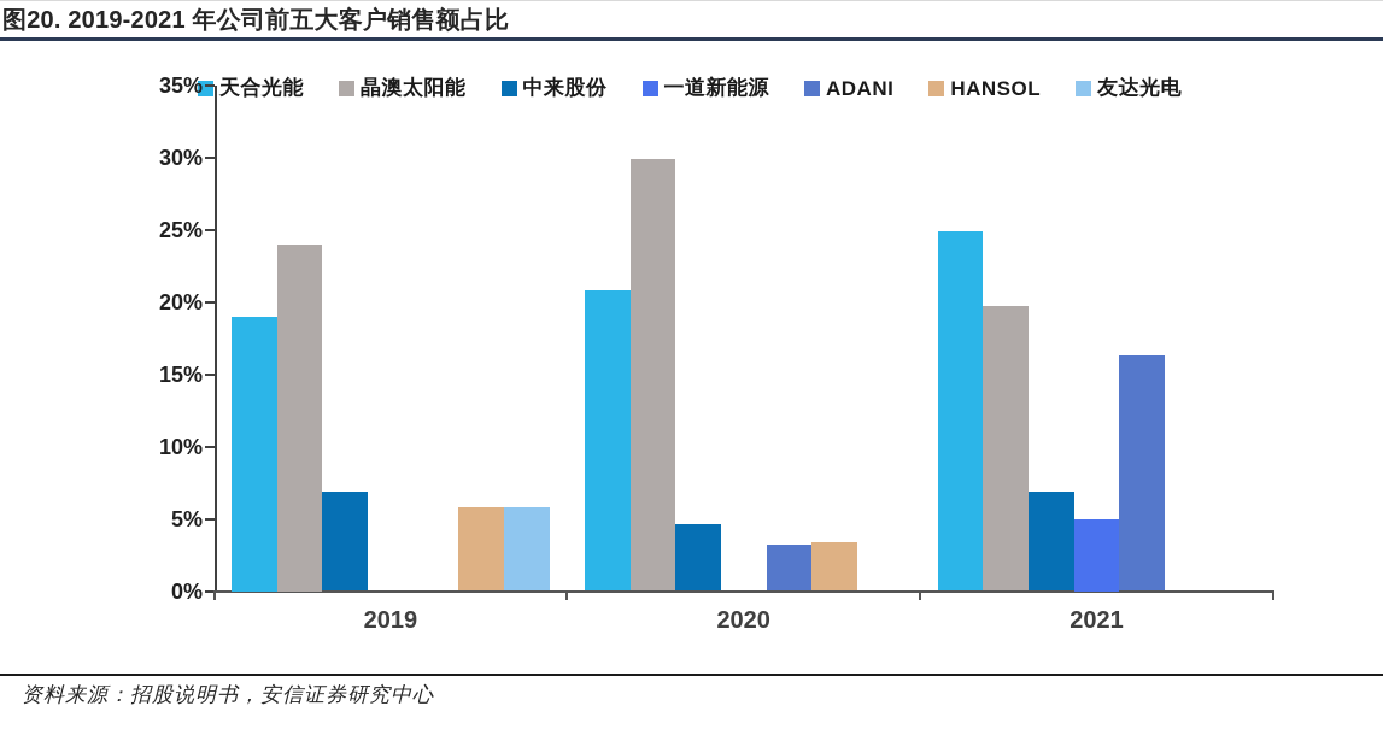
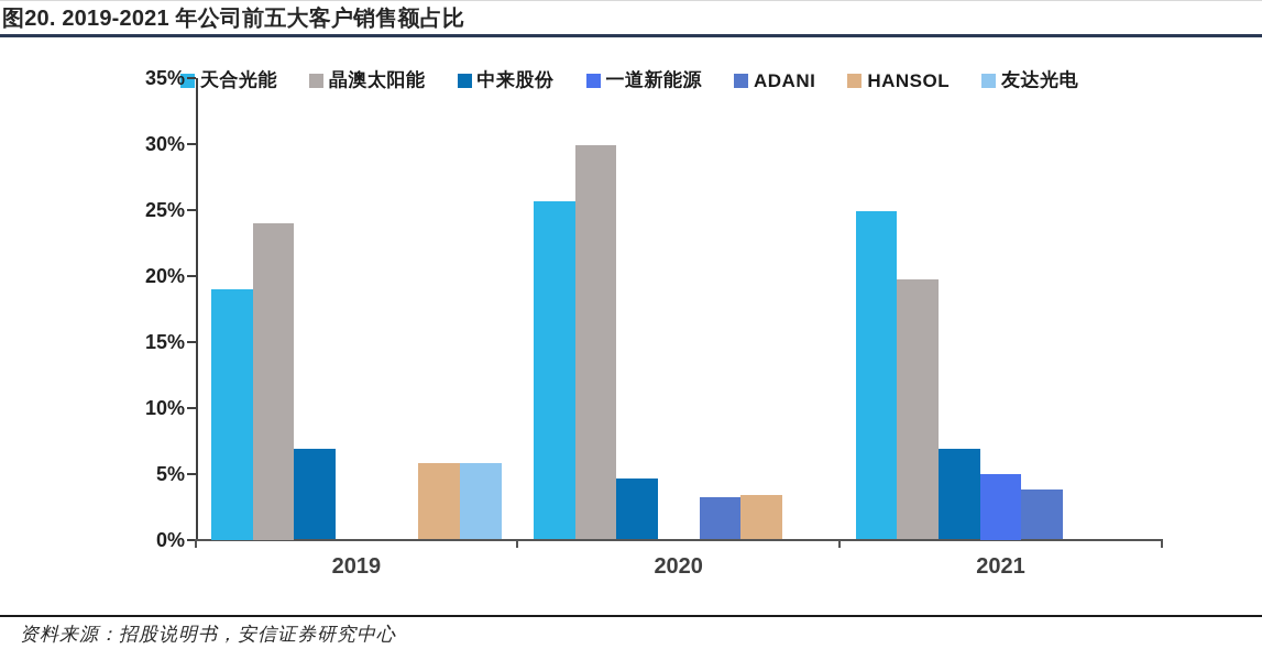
天合光能/2020: 20.8% -> 25.6%
ADANI/2021: 16.3% -> 3.8%
